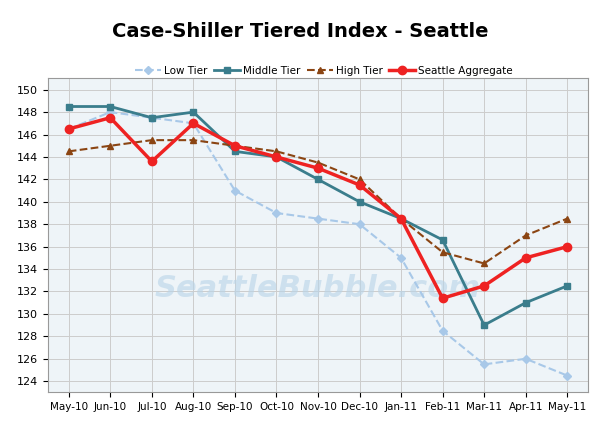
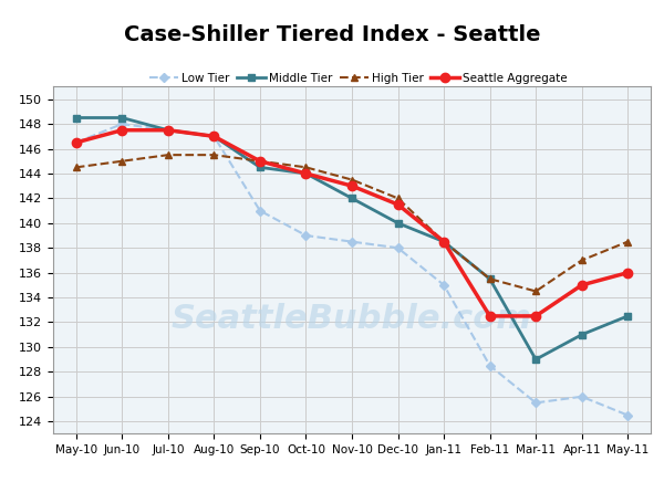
Seattle Aggregate/Jul-10: 143.6 -> 147.5
Middle Tier/Aug-10: 148.0 -> 147.0
Middle Tier/Feb-11: 136.6 -> 135.5
Seattle Aggregate/Feb-11: 131.4 -> 132.5
